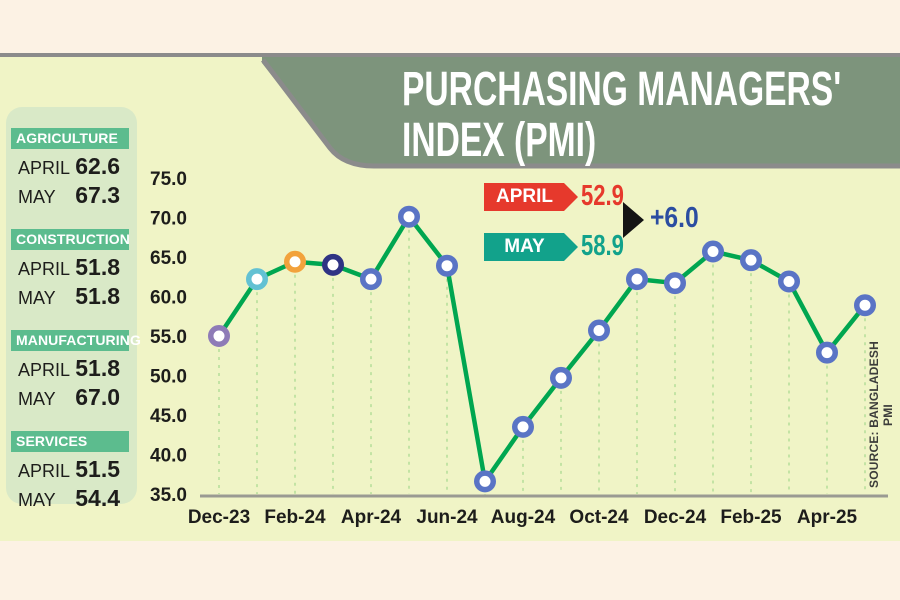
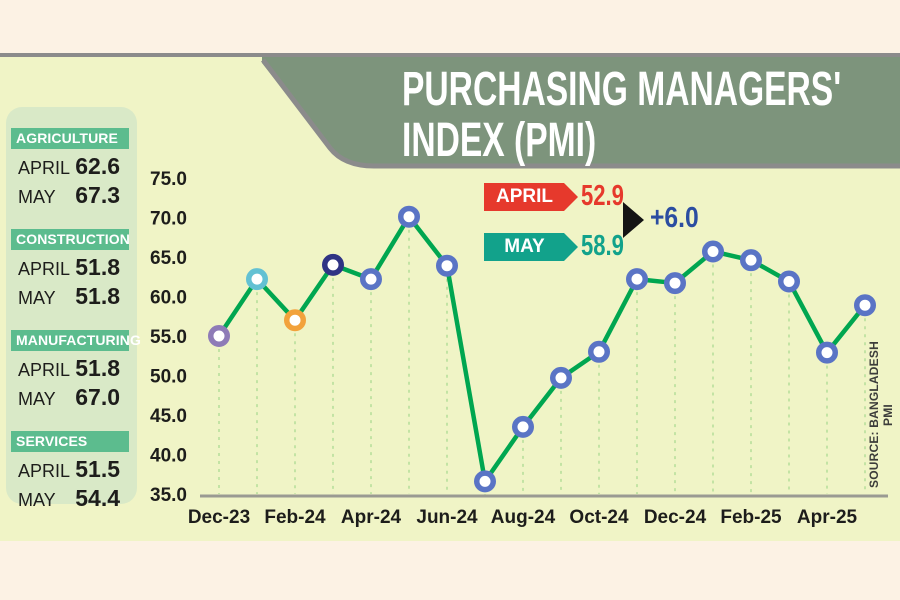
Feb-24: 64 -> 57
Oct-24: 56 -> 53
